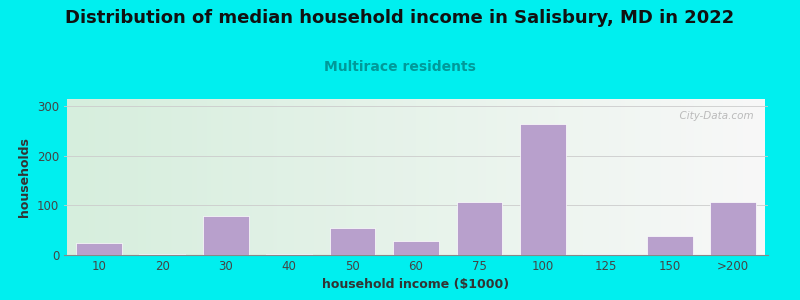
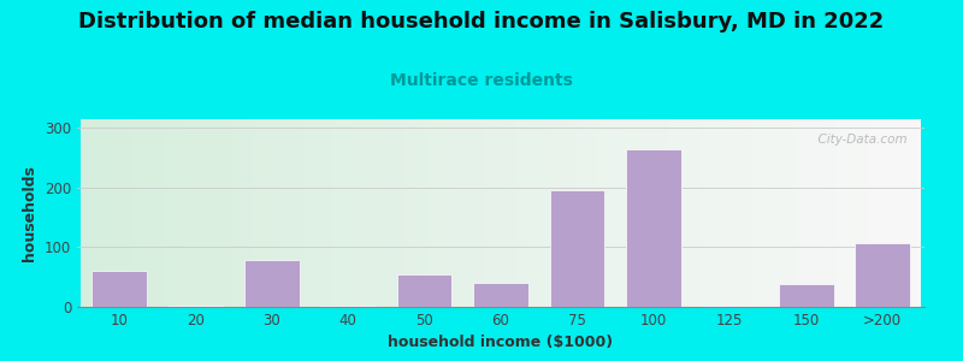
10: 25 -> 60
60: 28 -> 40
75: 108 -> 195
